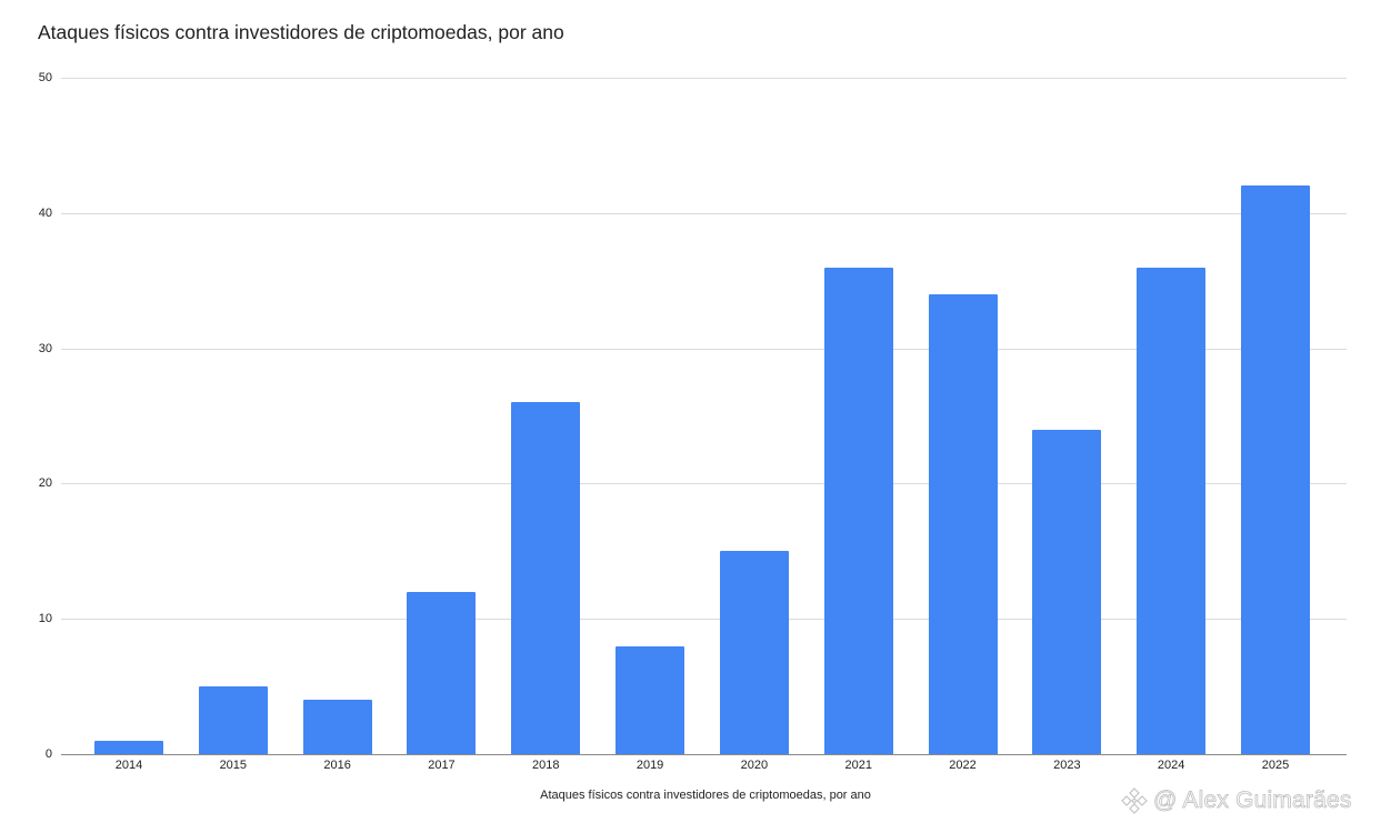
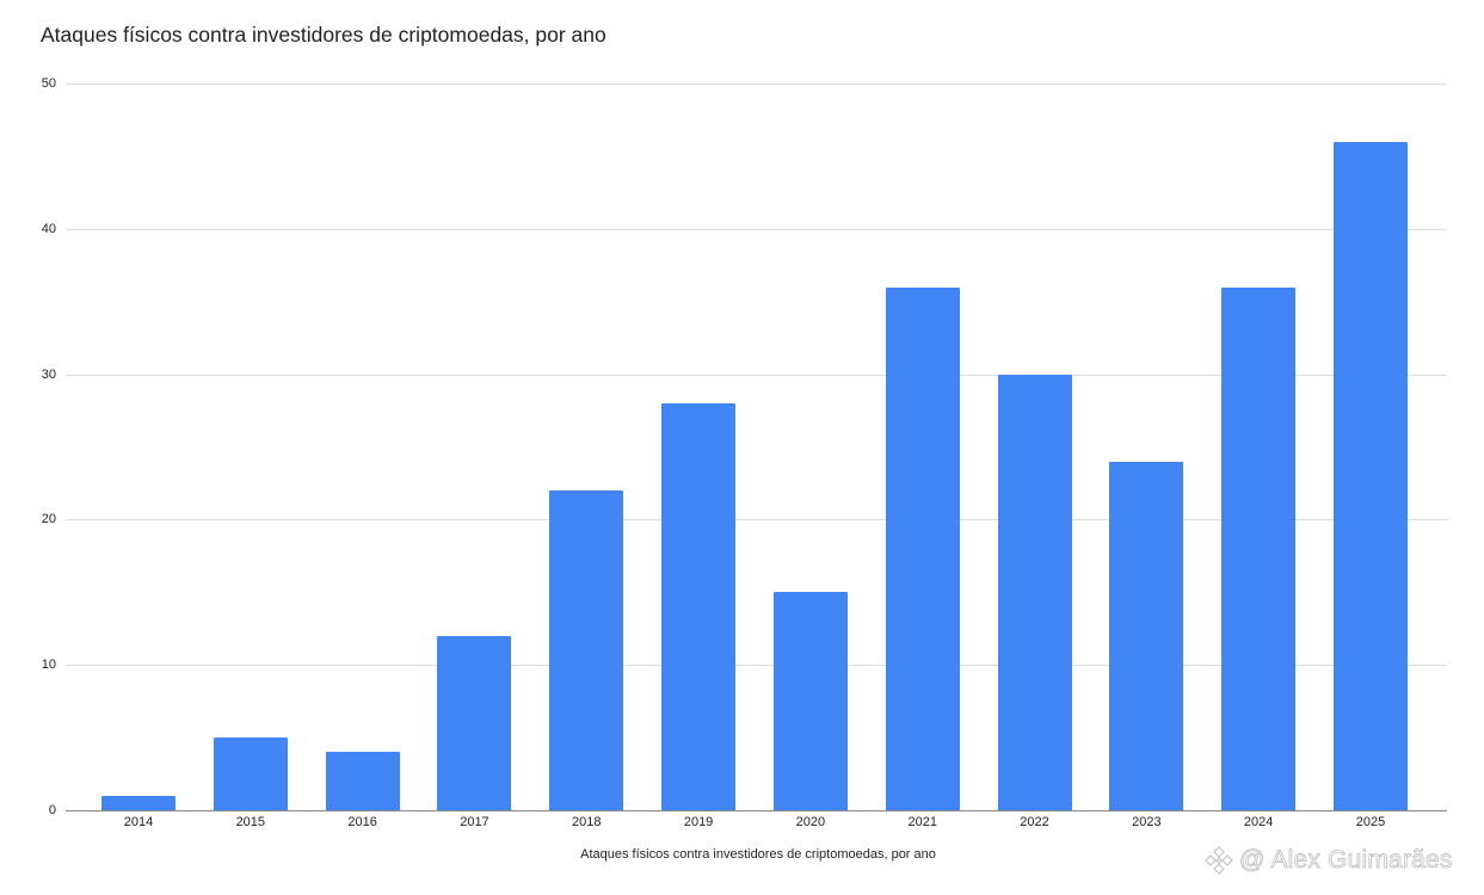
2018: 26 -> 22
2019: 8 -> 28
2022: 34 -> 30
2025: 42 -> 46
